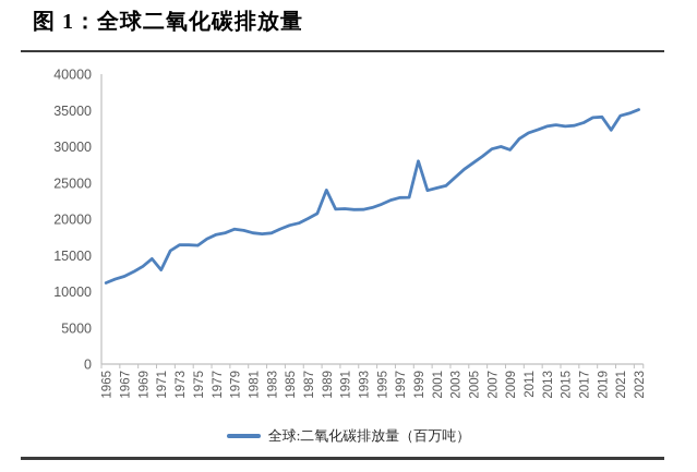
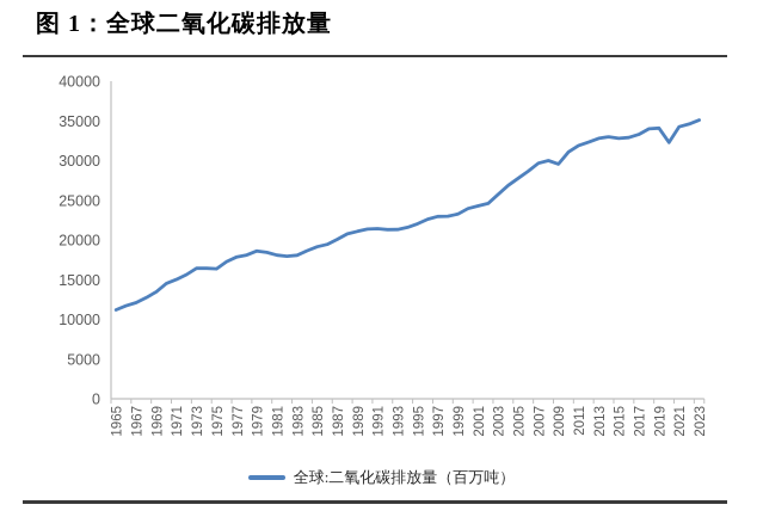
1971: 13000 -> 15000
1989: 24000 -> 21000
1999: 28000 -> 23000
